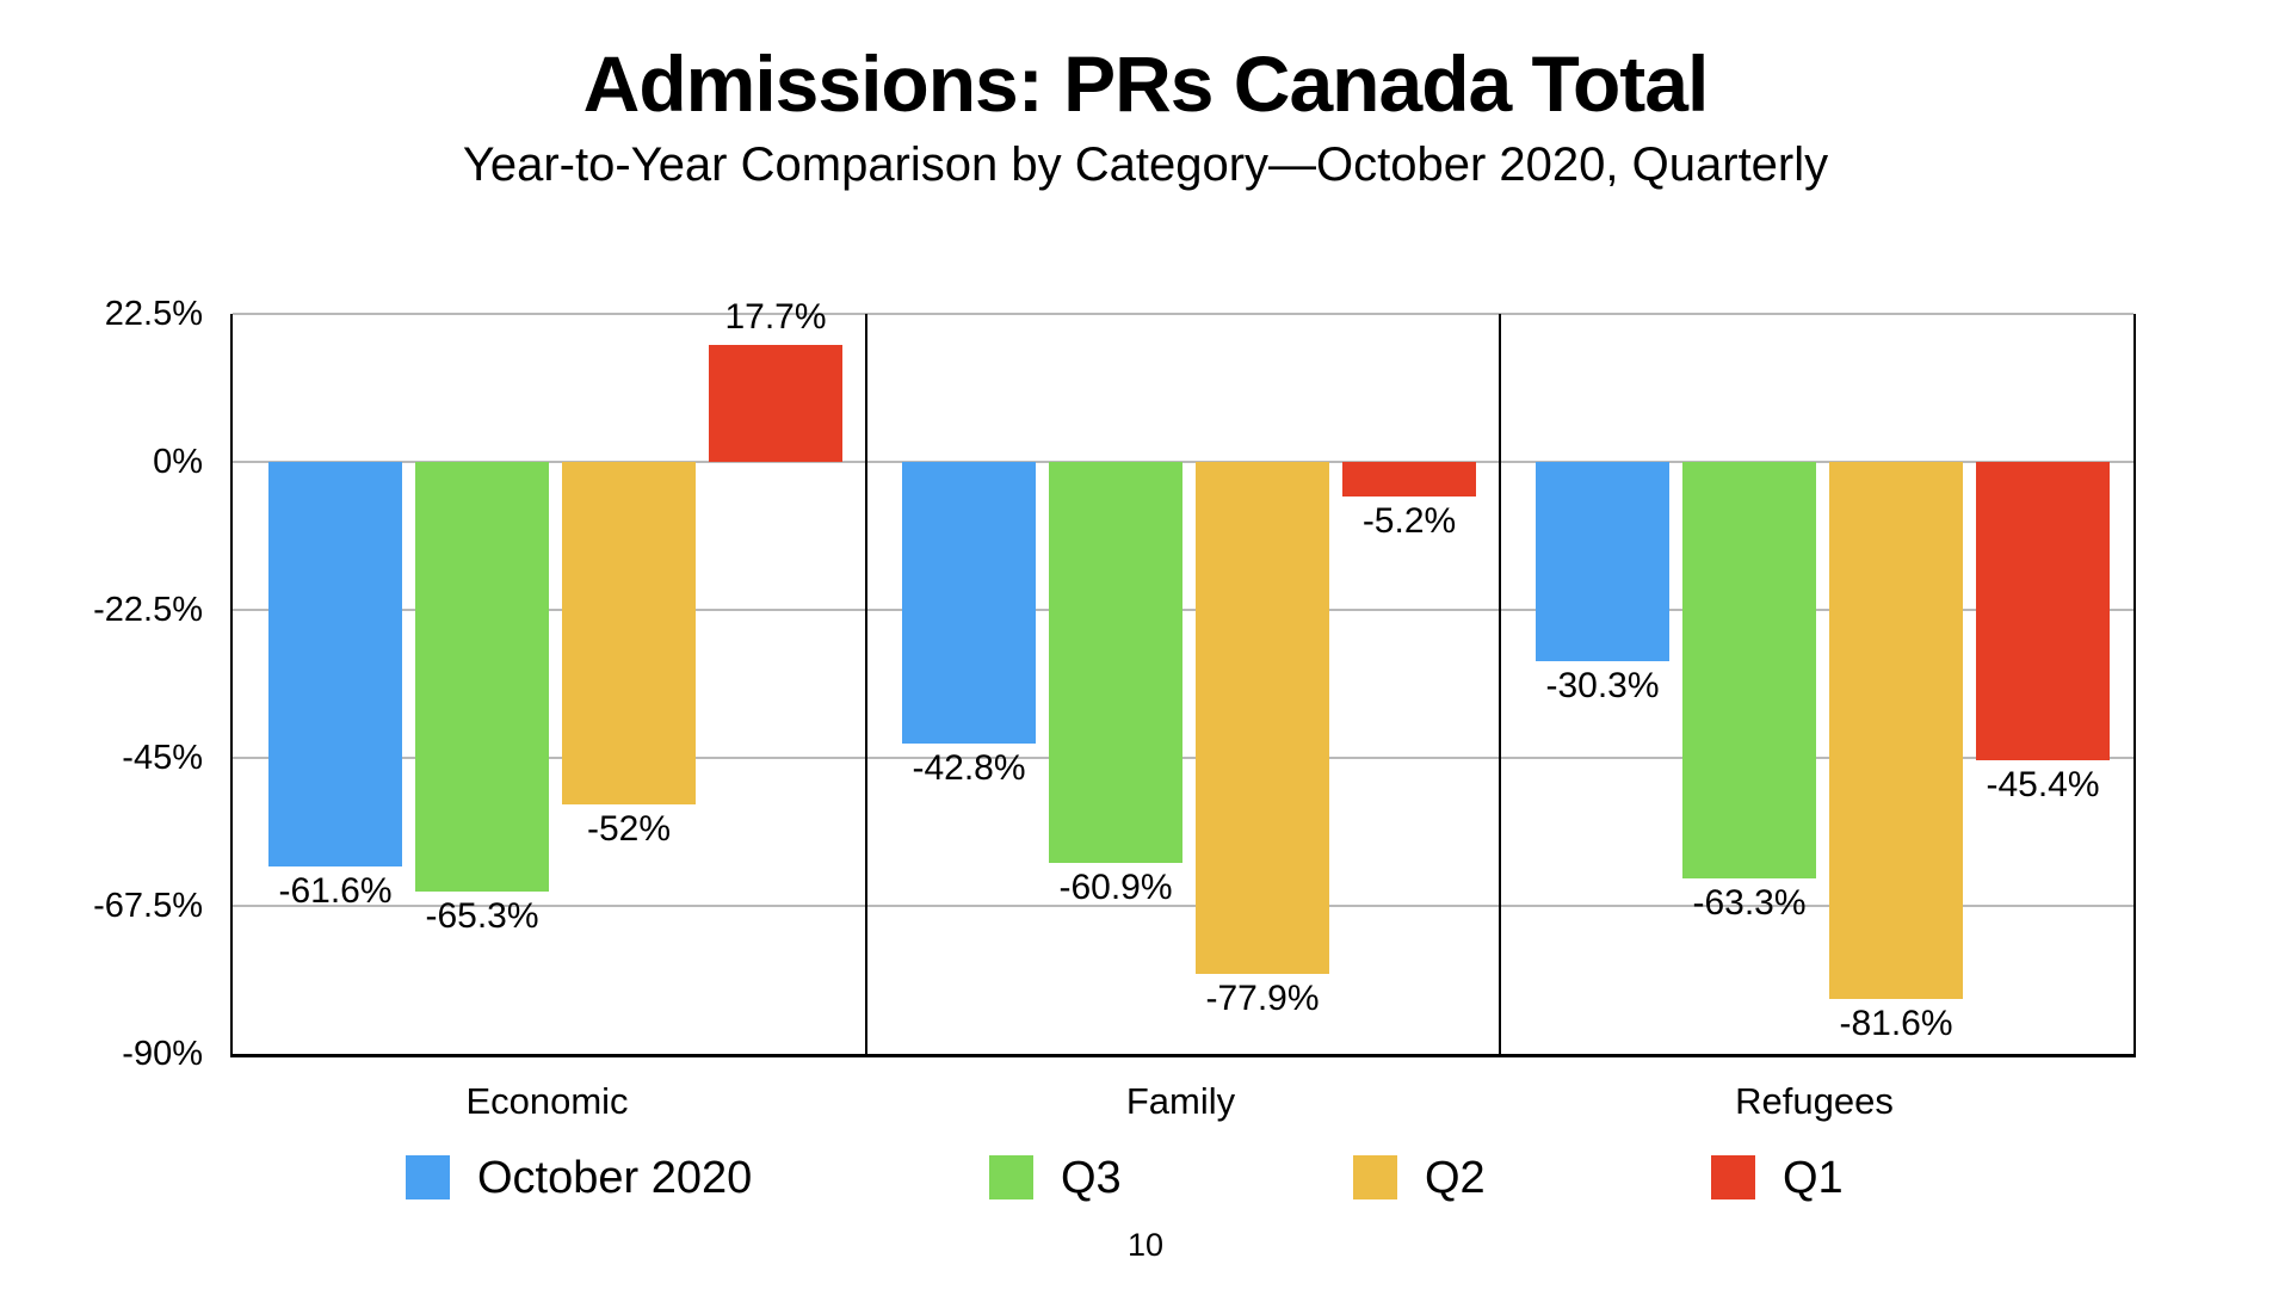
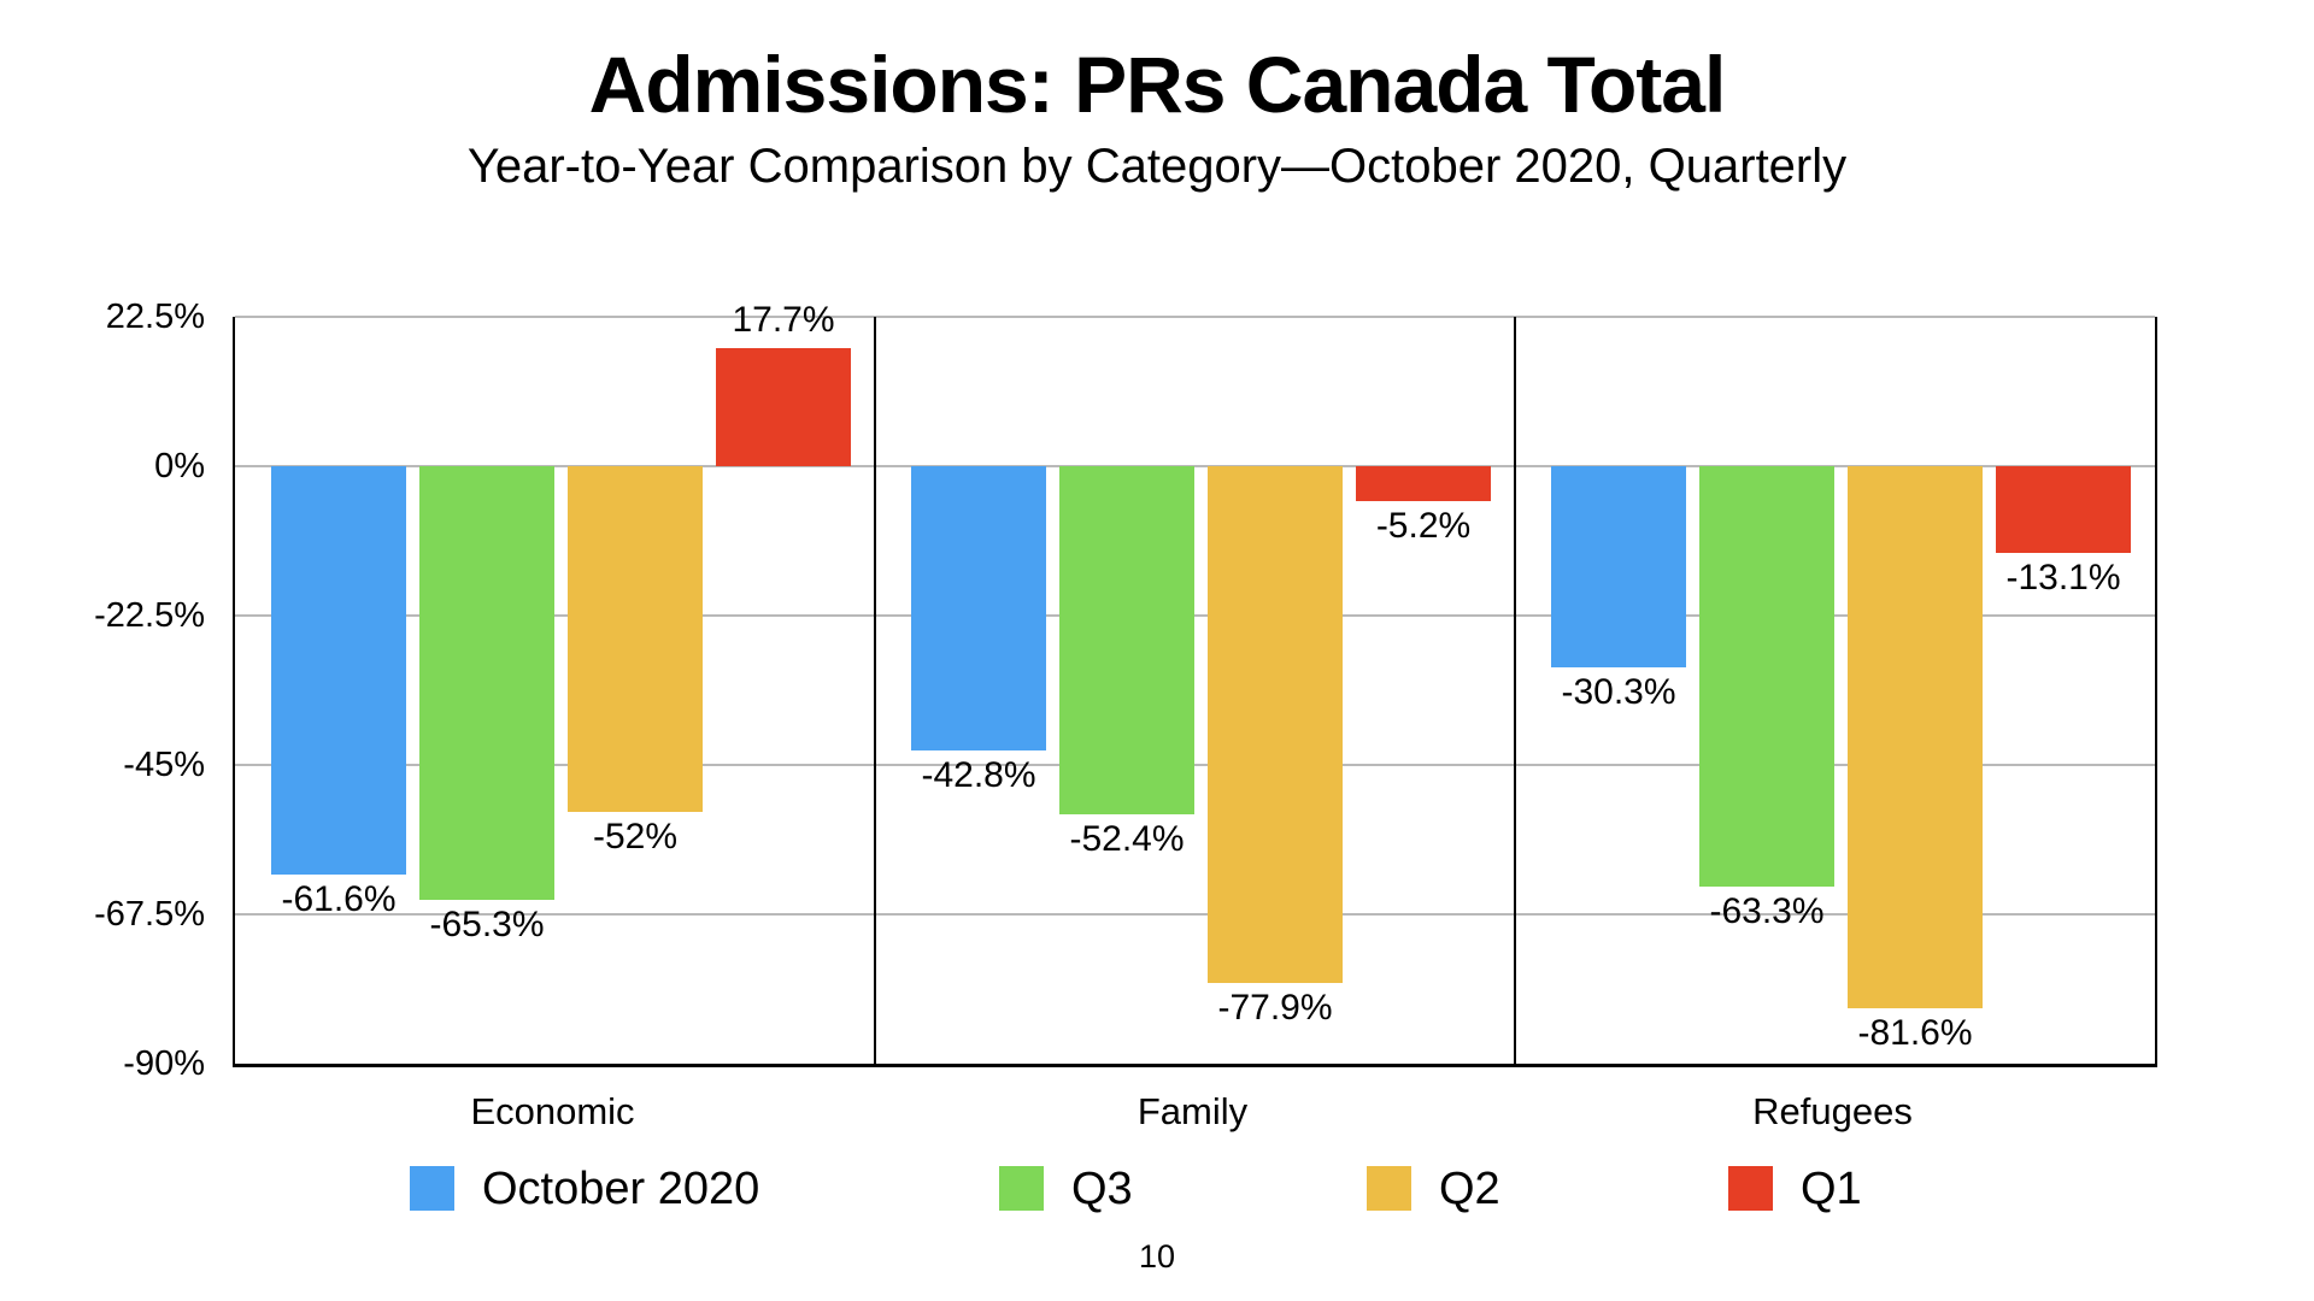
Q3/Family: -60.9% -> -52.4%
Q1/Refugees: -45.4% -> -13.1%
